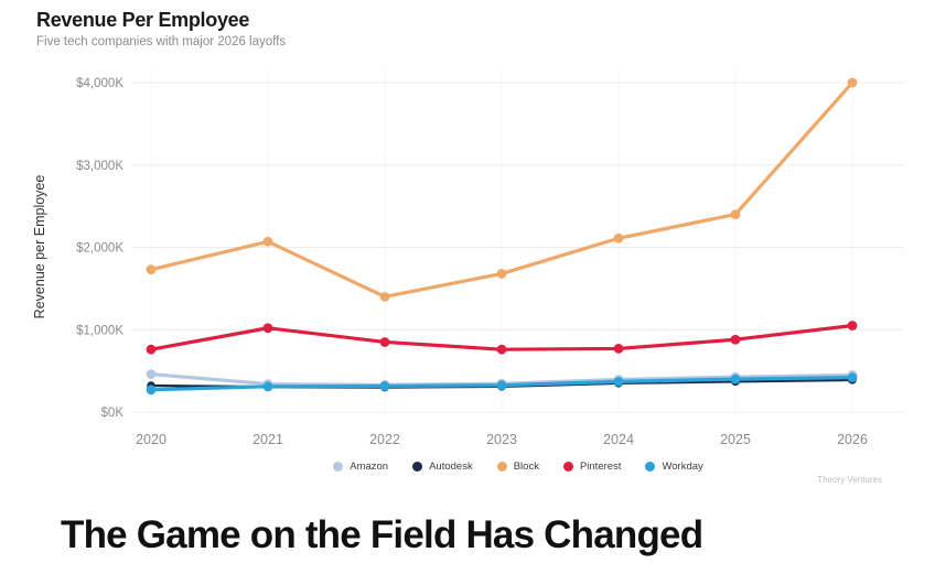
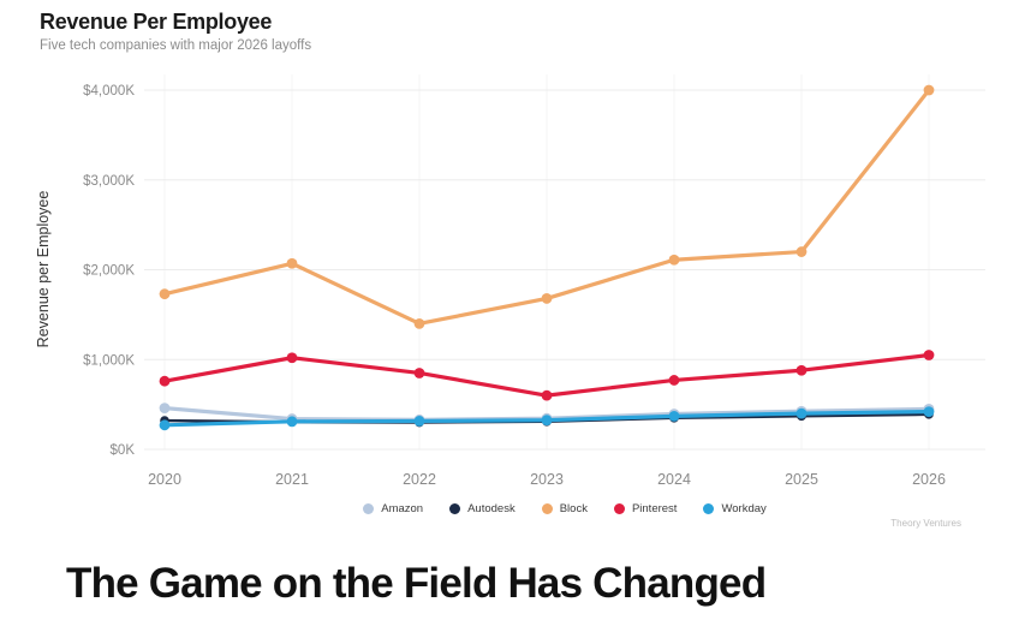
Pinterest/2023: $800K -> $600K
Block/2025: $2400K -> $2200K
